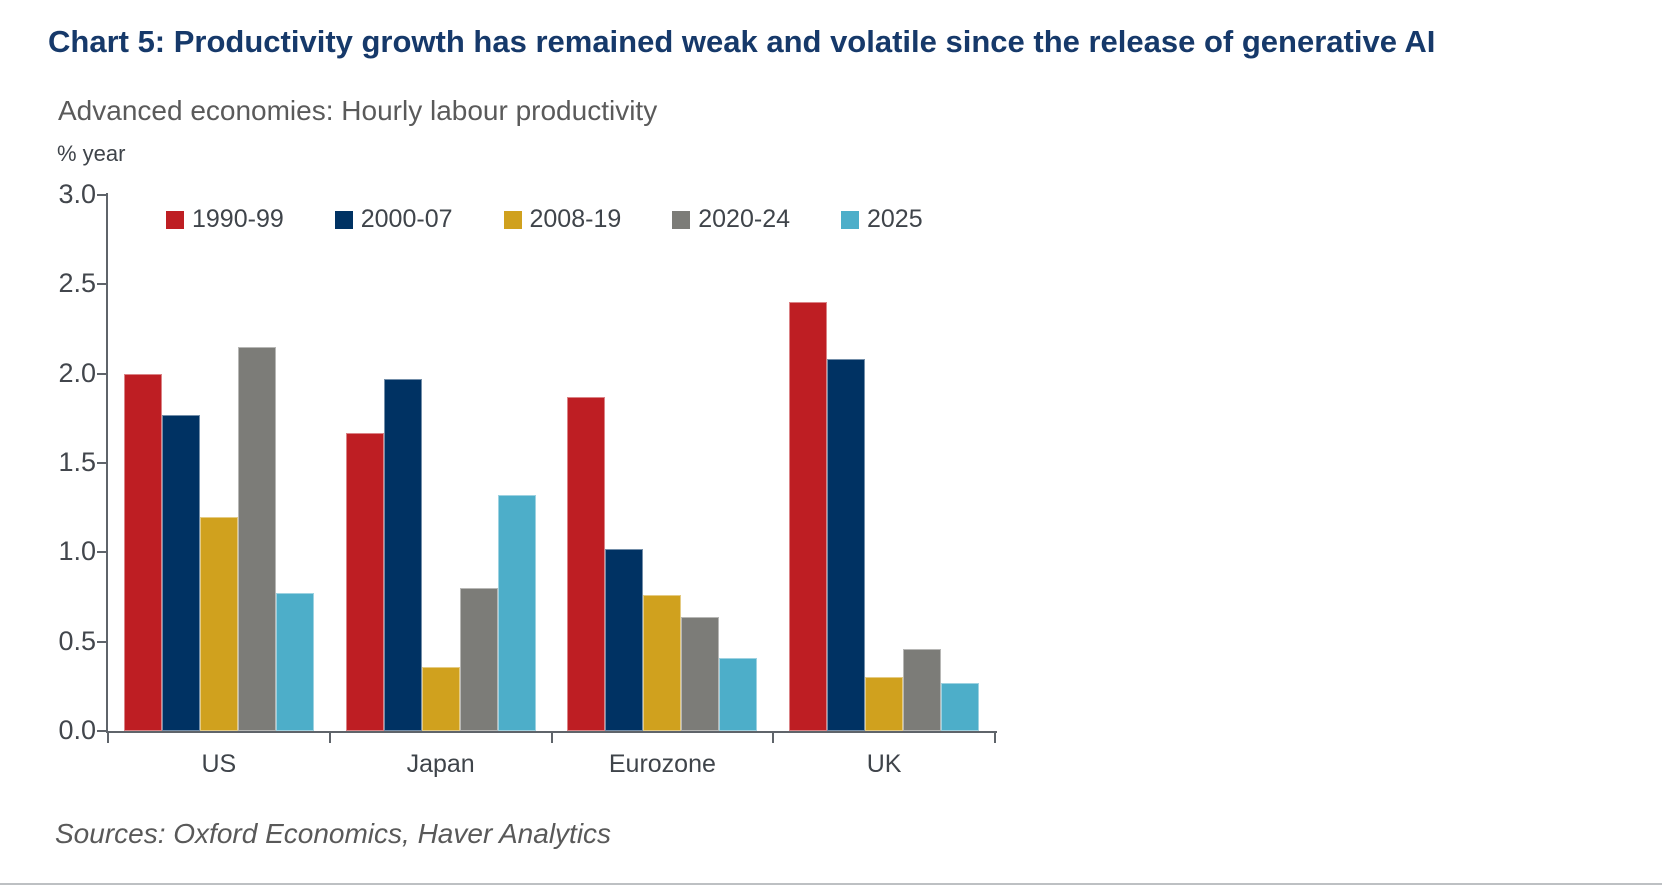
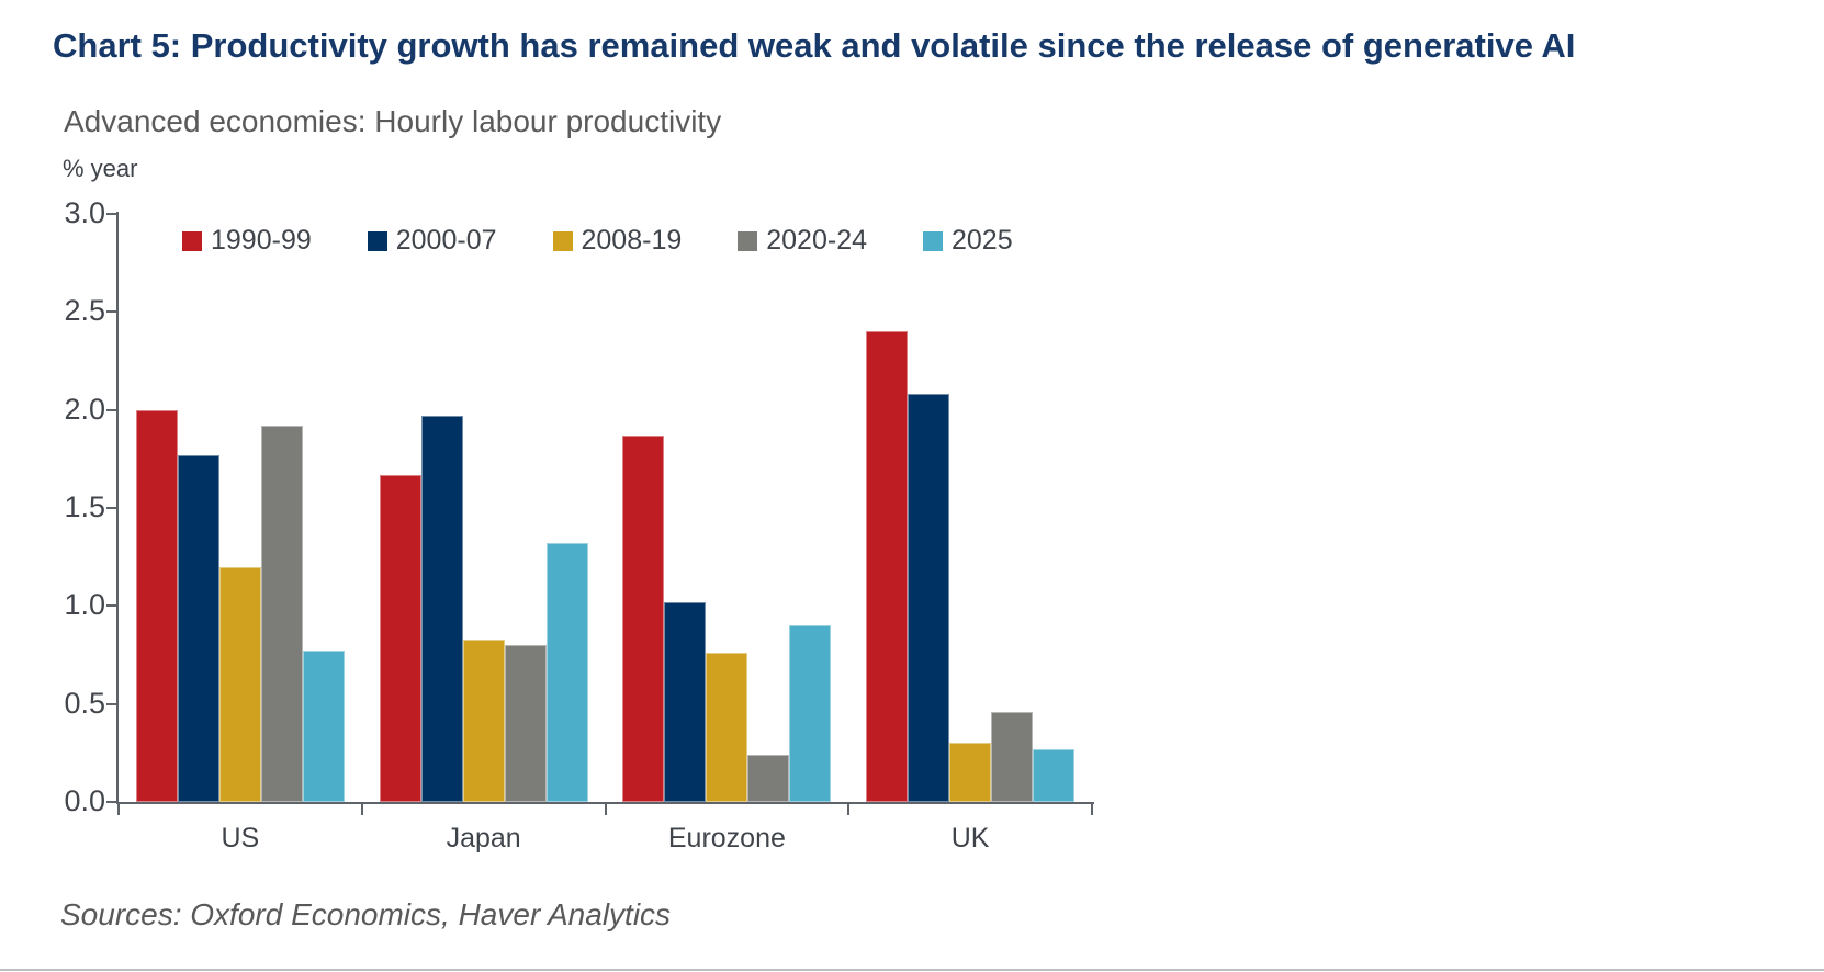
2020-24/US: 2.15 -> 1.92
2008-19/Japan: 0.36 -> 0.83
2020-24/Eurozone: 0.64 -> 0.24
2025/Eurozone: 0.41 -> 0.90
